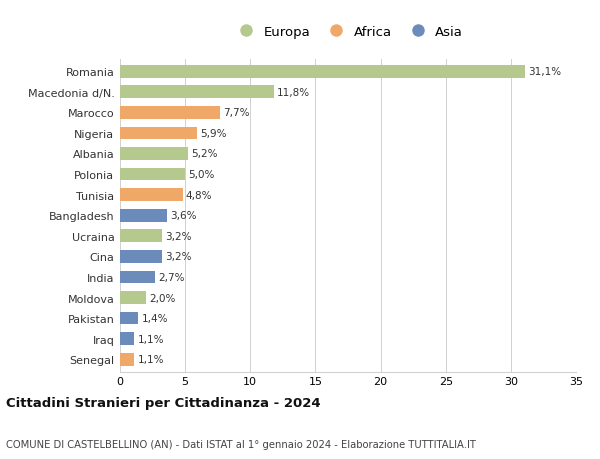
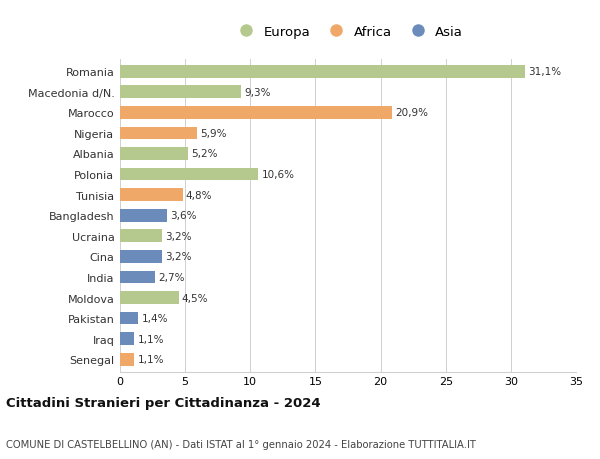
Macedonia d/N.: 11,8% -> 9,3%
Marocco: 7,7% -> 20,9%
Polonia: 5,0% -> 10,6%
Moldova: 2,0% -> 4,5%
